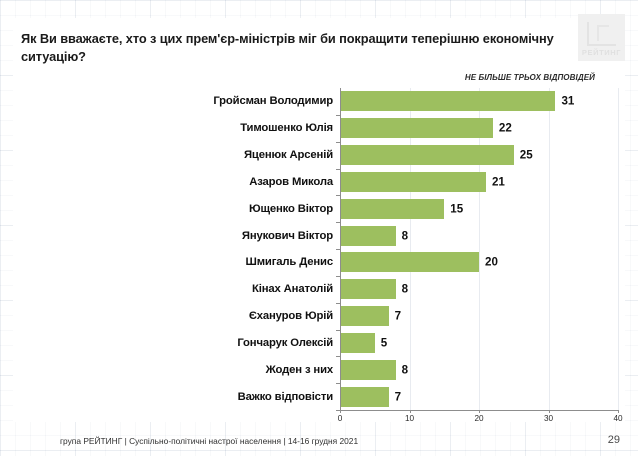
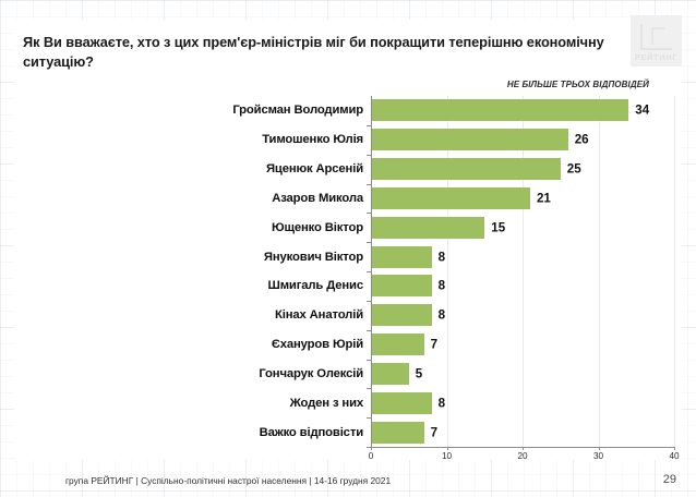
Гройсман Володимир: 31 -> 34
Тимошенко Юлія: 22 -> 26
Шмигаль Денис: 20 -> 8
